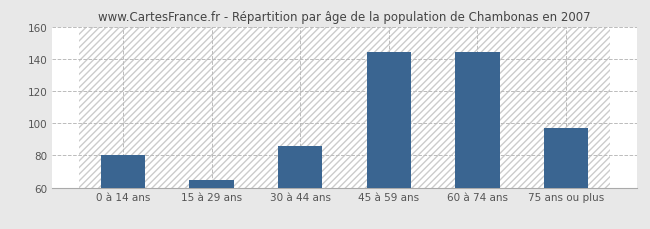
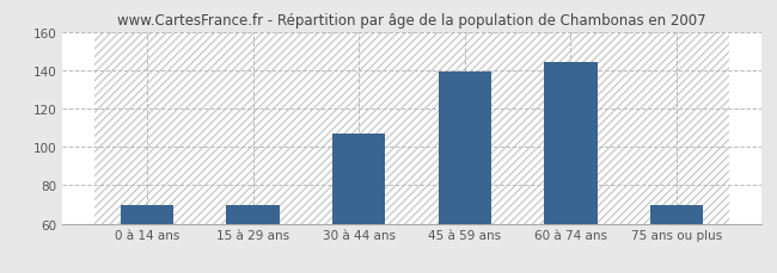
0 à 14 ans: 80 -> 70
15 à 29 ans: 65 -> 70
30 à 44 ans: 86 -> 107
45 à 59 ans: 144 -> 139
75 ans ou plus: 97 -> 70
